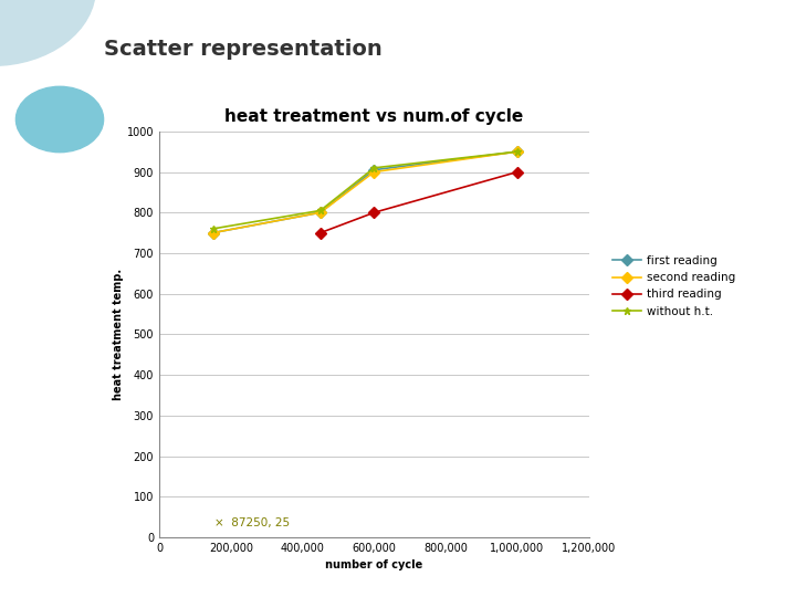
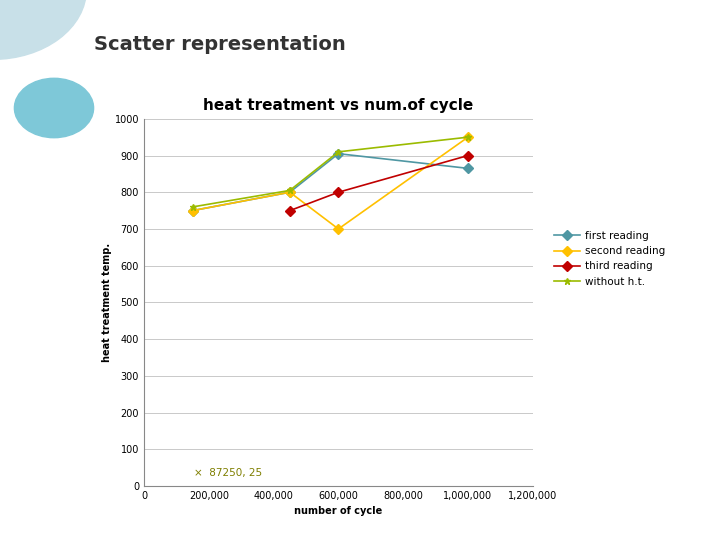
second reading/600,000: 900 -> 700
first reading/1,000,000: 950 -> 865
